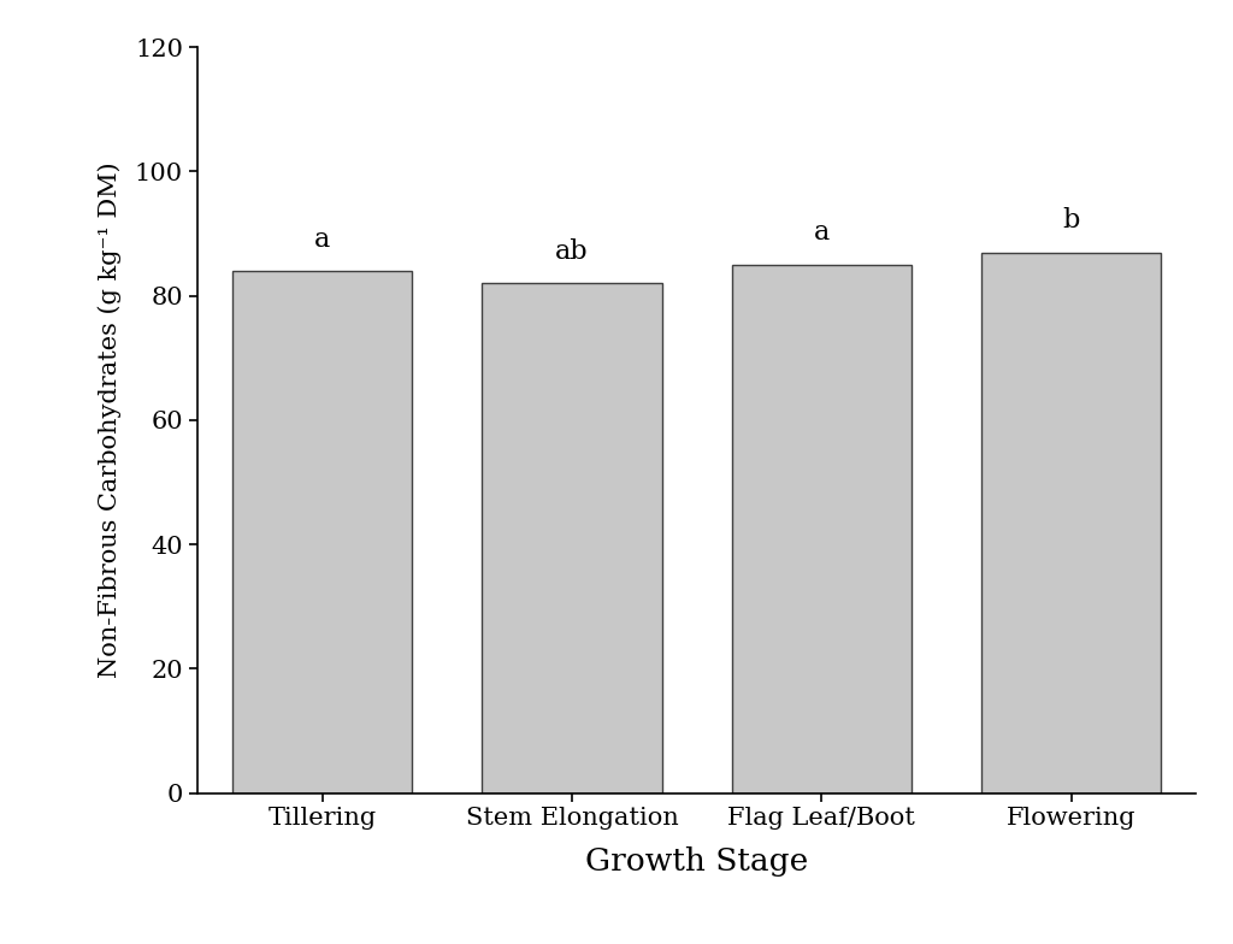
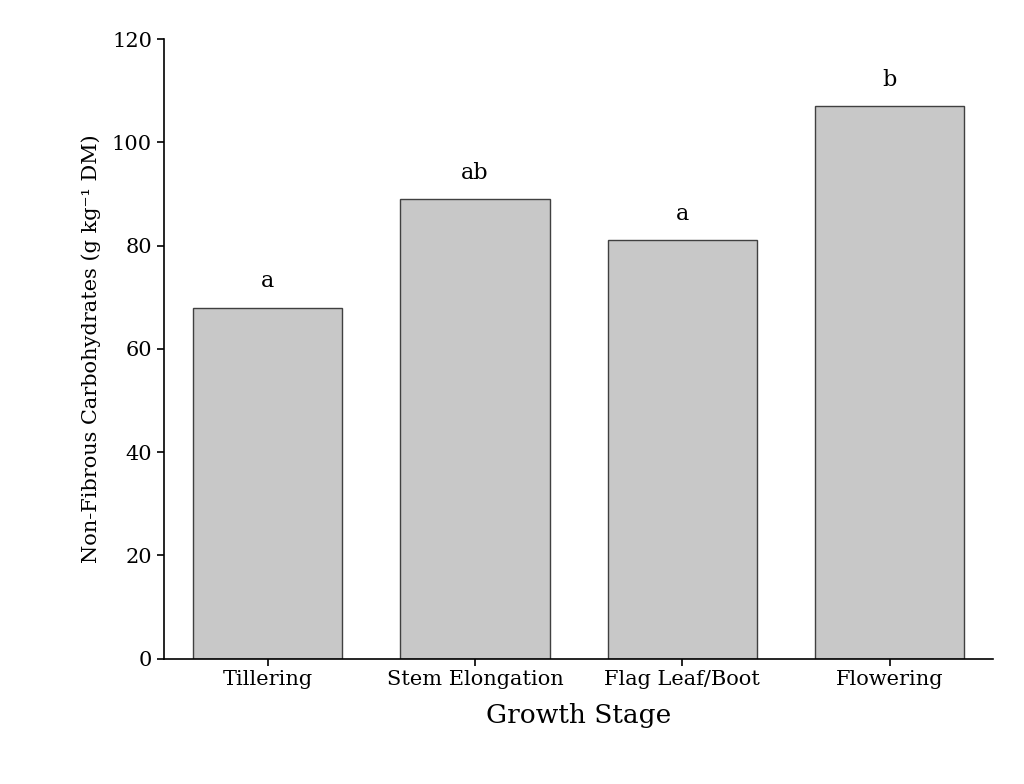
Tillering: 84 -> 68
Stem Elongation: 82 -> 89
Flag Leaf/Boot: 85 -> 81
Flowering: 87 -> 107
